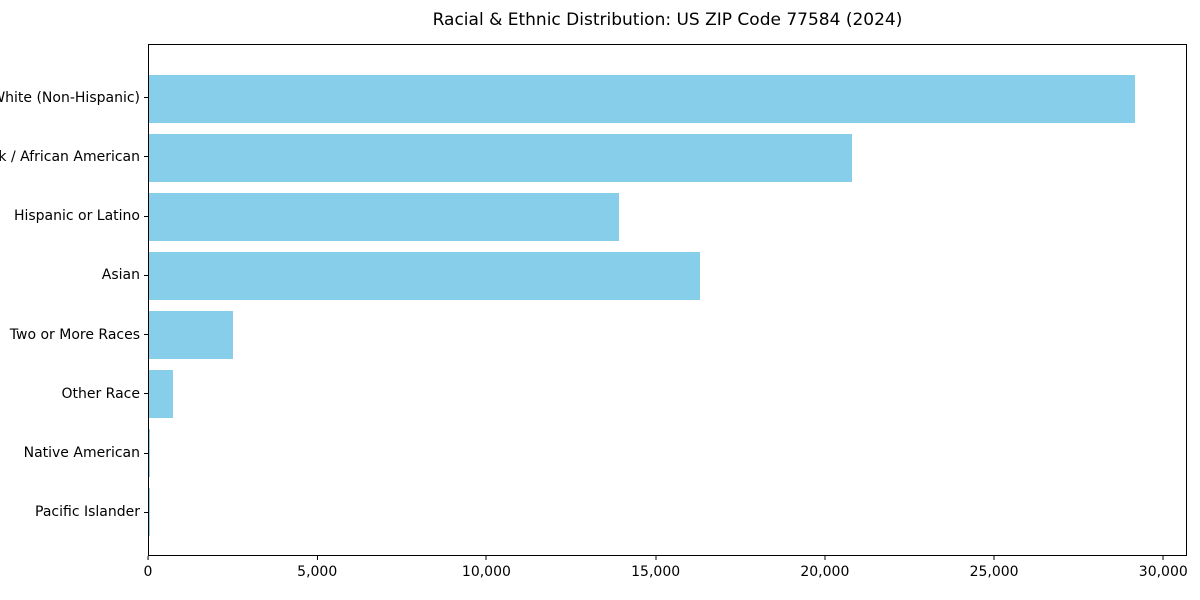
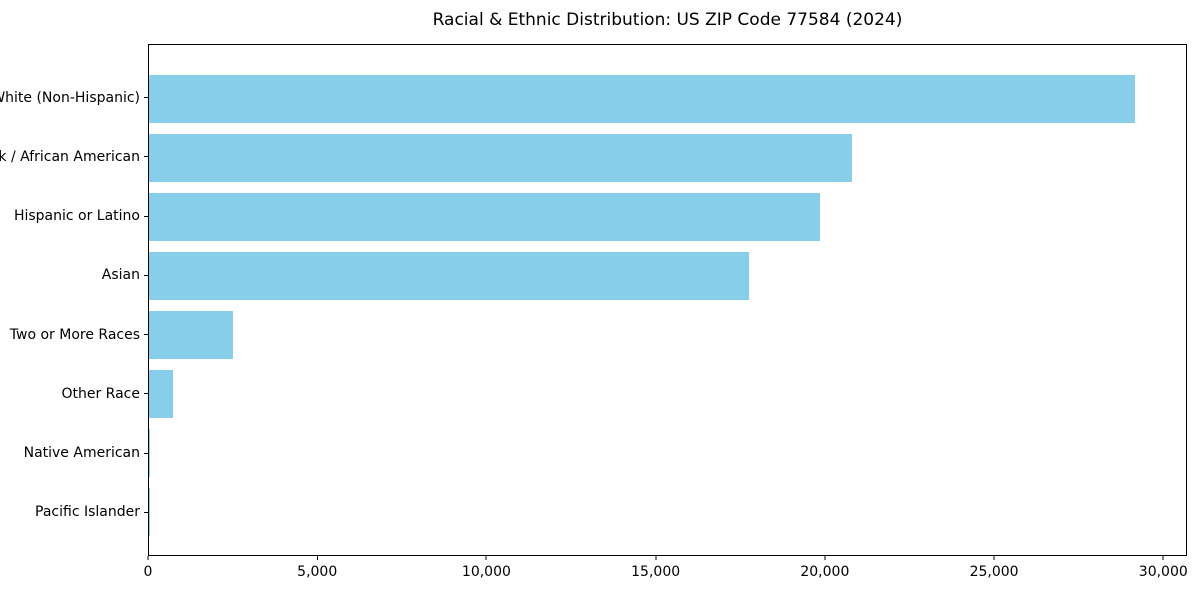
Hispanic or Latino: 13900 -> 19800
Asian: 16300 -> 17800
